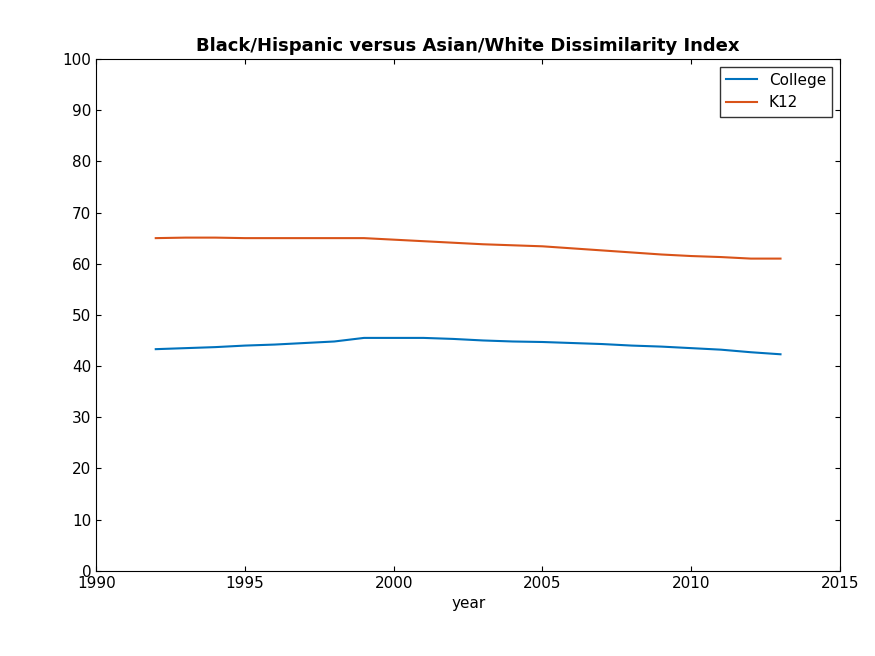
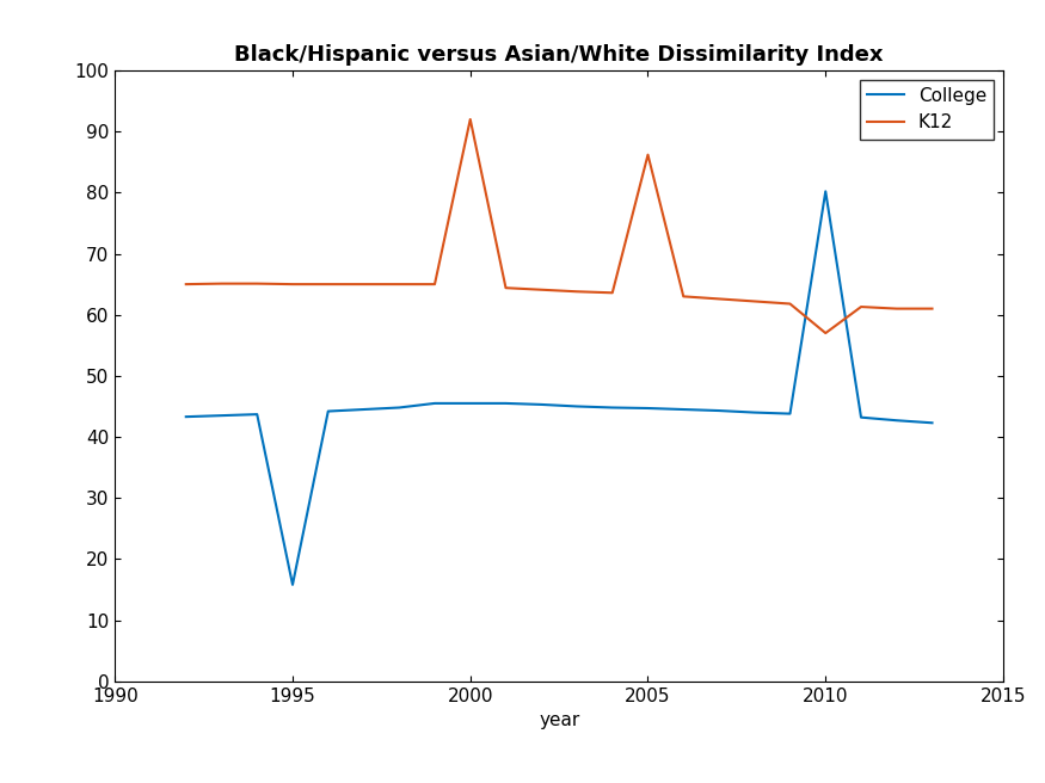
College/1995: 44.0 -> 15.8
K12/2000: 64.7 -> 92.0
K12/2005: 63.4 -> 86.2
College/2010: 43.5 -> 80.2
K12/2010: 61.5 -> 57.0
